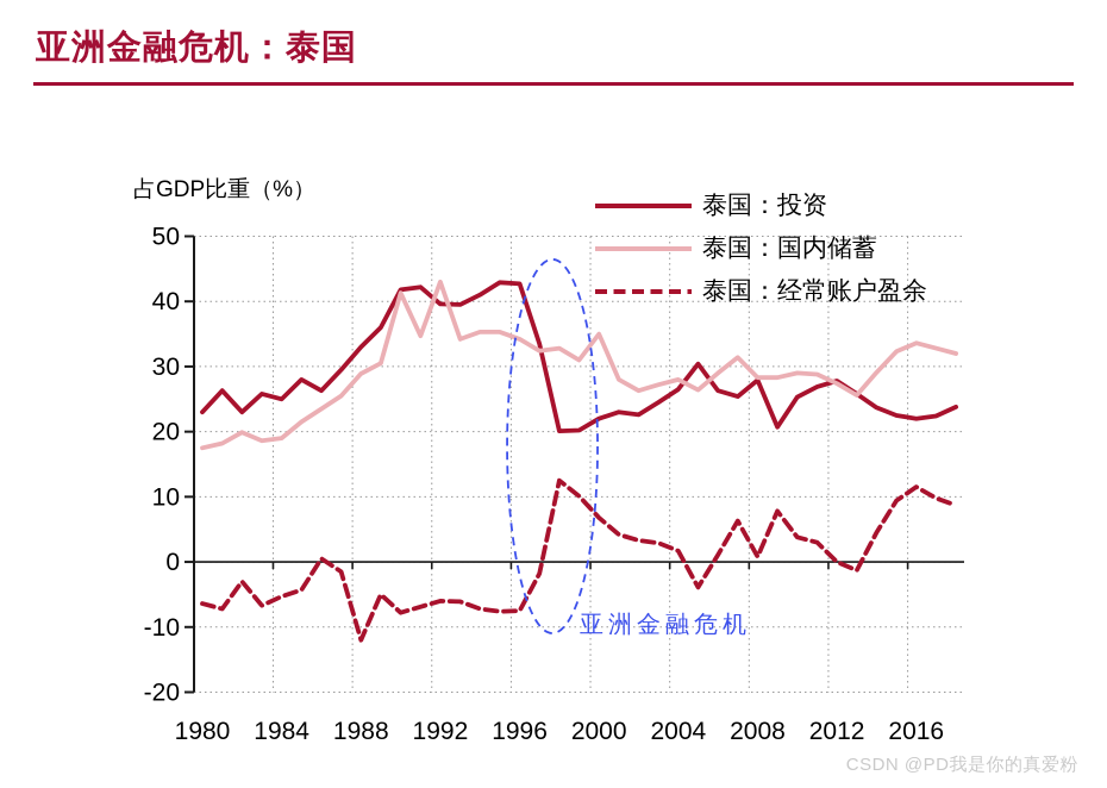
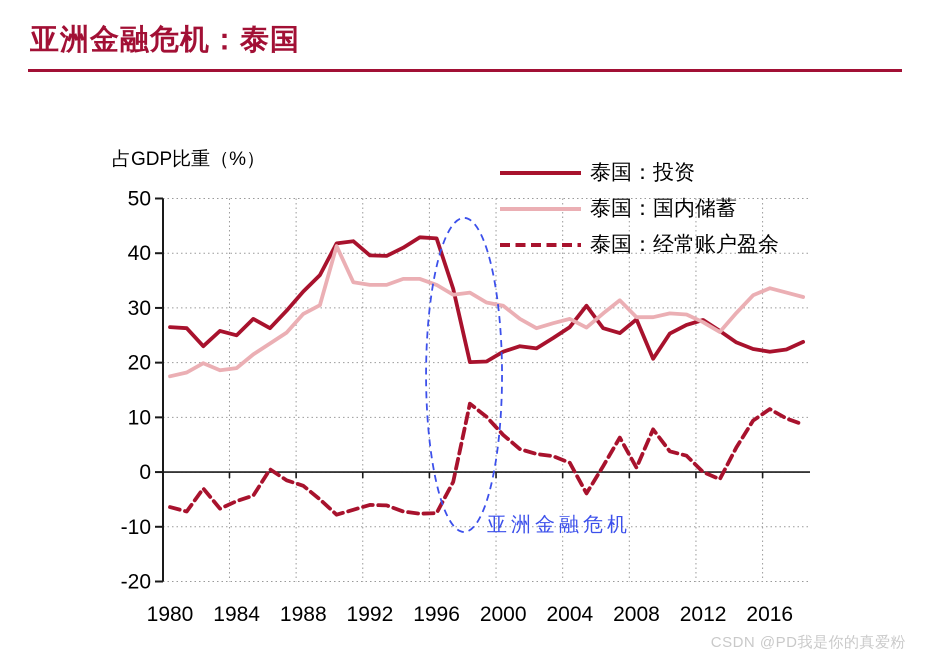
泰国：投资/1980: 23 -> 26
泰国：经常账户盈余/1988: -12 -> -2
泰国：国内储蓄/1992: 43 -> 34
泰国：国内储蓄/2000: 35 -> 30
